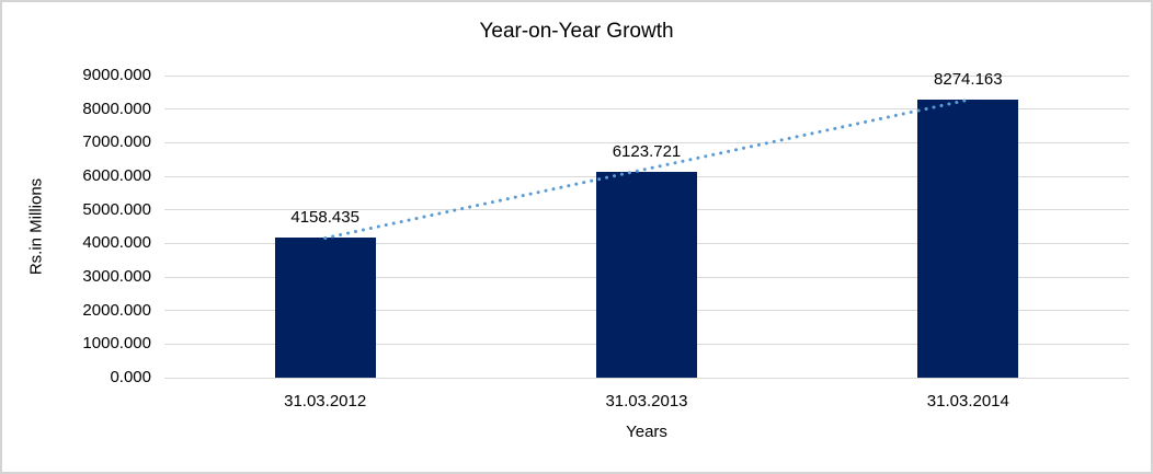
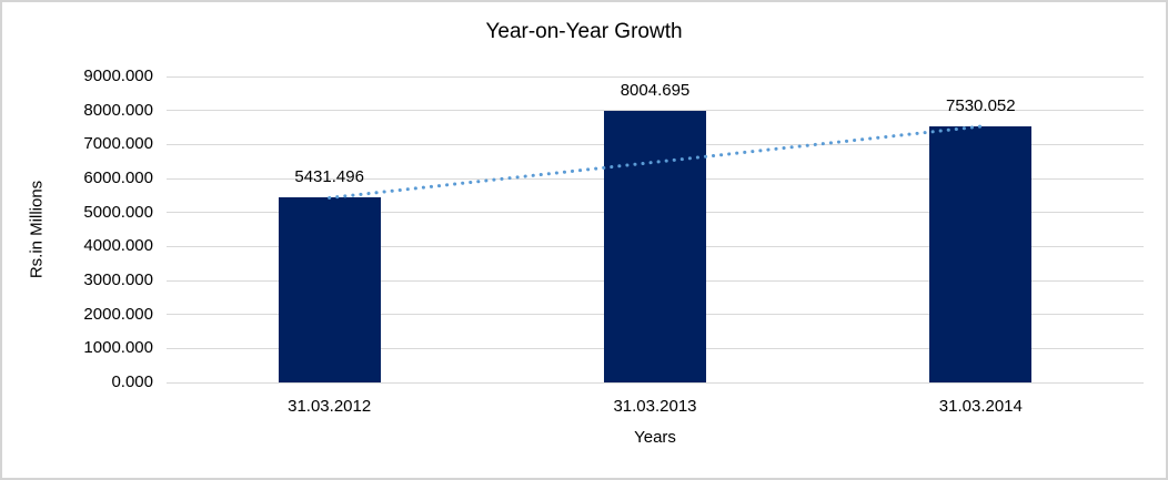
31.03.2012: 4158.435 -> 5431.496
31.03.2013: 6123.721 -> 8004.695
31.03.2014: 8274.163 -> 7530.052
